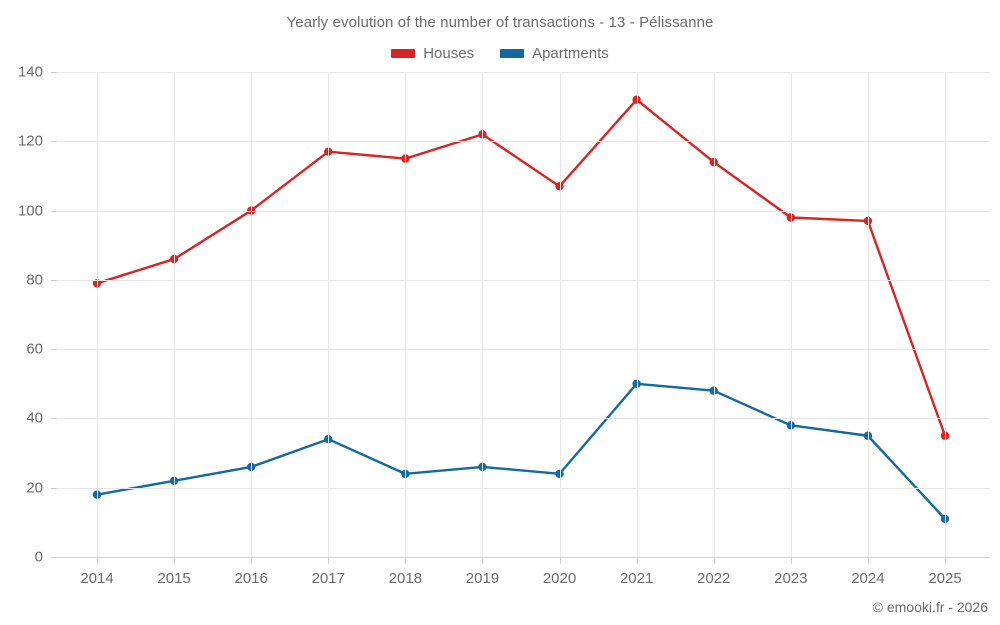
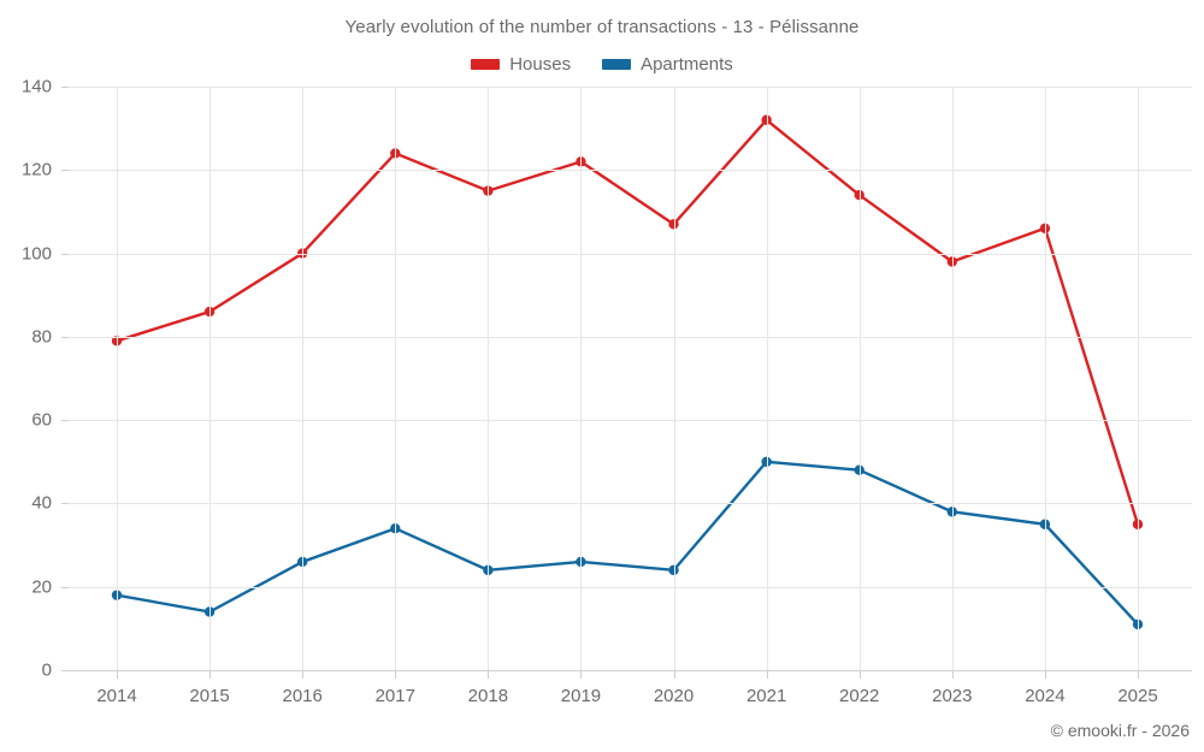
Apartments/2015: 22 -> 14
Houses/2017: 117 -> 124
Houses/2024: 97 -> 106
